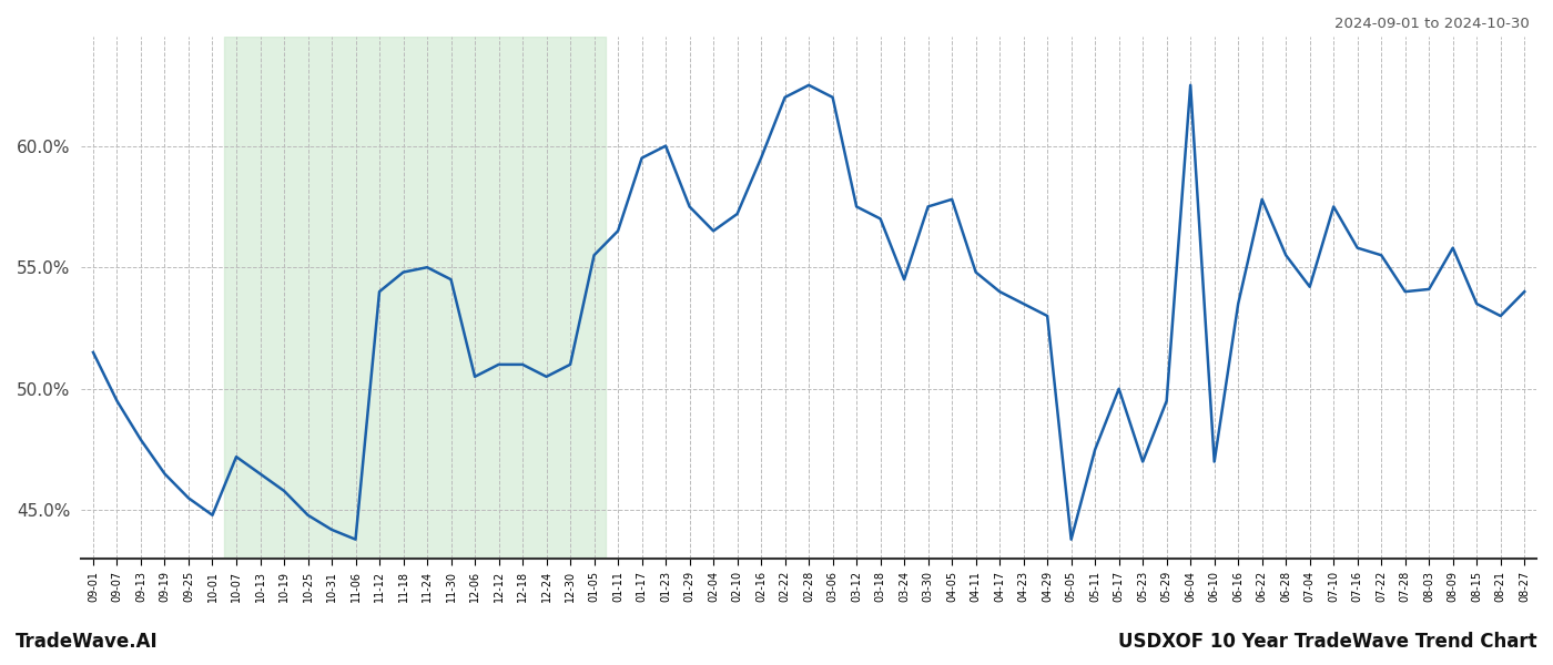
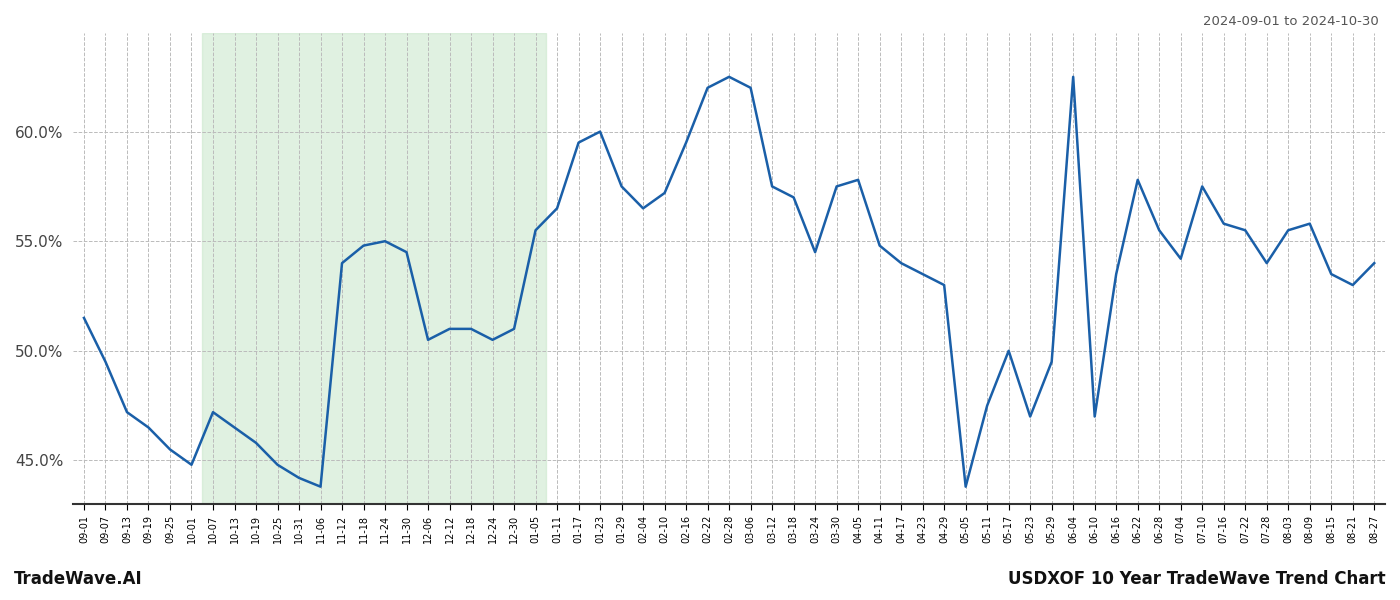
09-13: 47.9% -> 47.2%
08-03: 54.1% -> 55.5%
